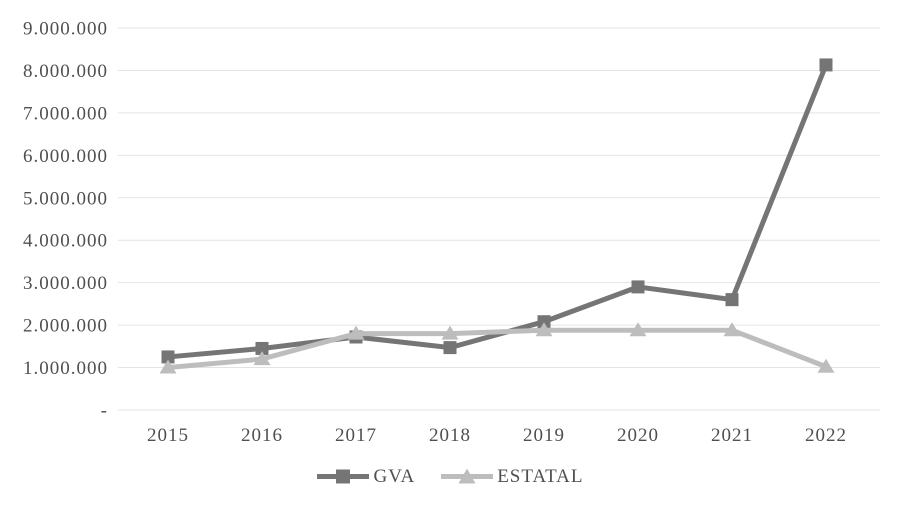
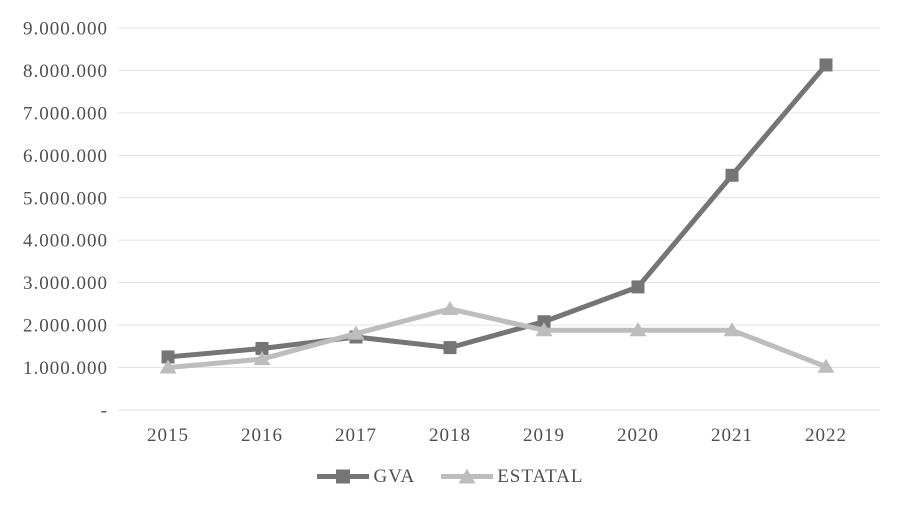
ESTATAL/2018: 1800000 -> 2400000
GVA/2021: 2600000 -> 5500000
